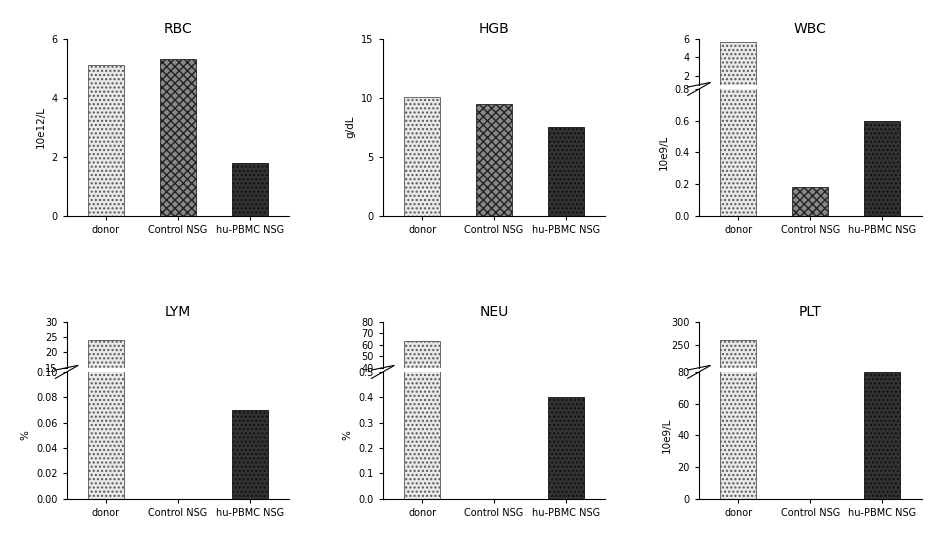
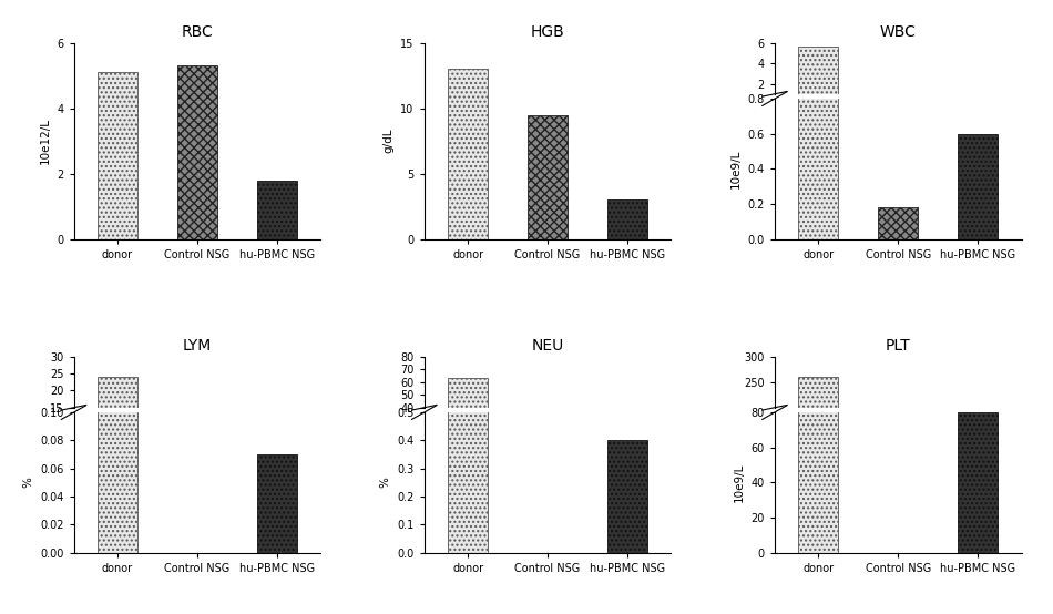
HGB/donor: 10.1 -> 13.0
HGB/hu-PBMC NSG: 7.5 -> 3.0
